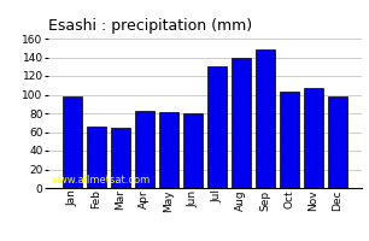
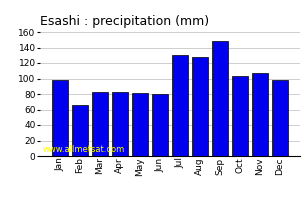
Mar: 64 -> 82
Aug: 140 -> 128
